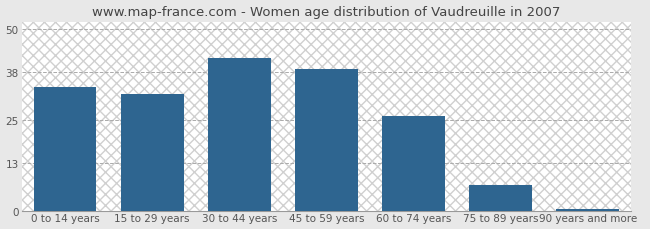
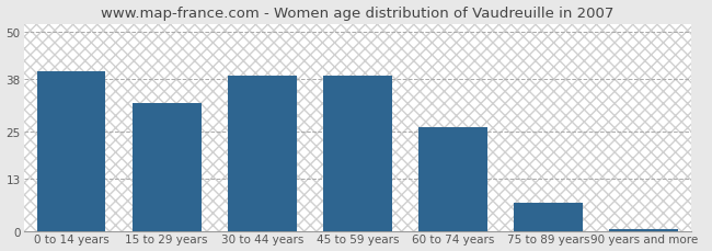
0 to 14 years: 34.0 -> 40.0
30 to 44 years: 42.0 -> 39.0
